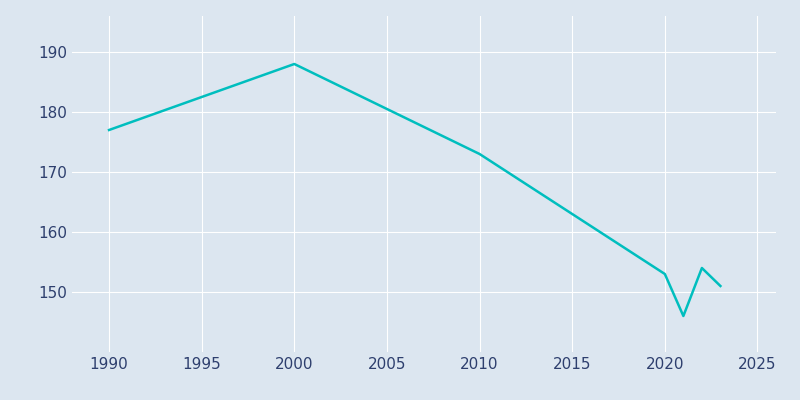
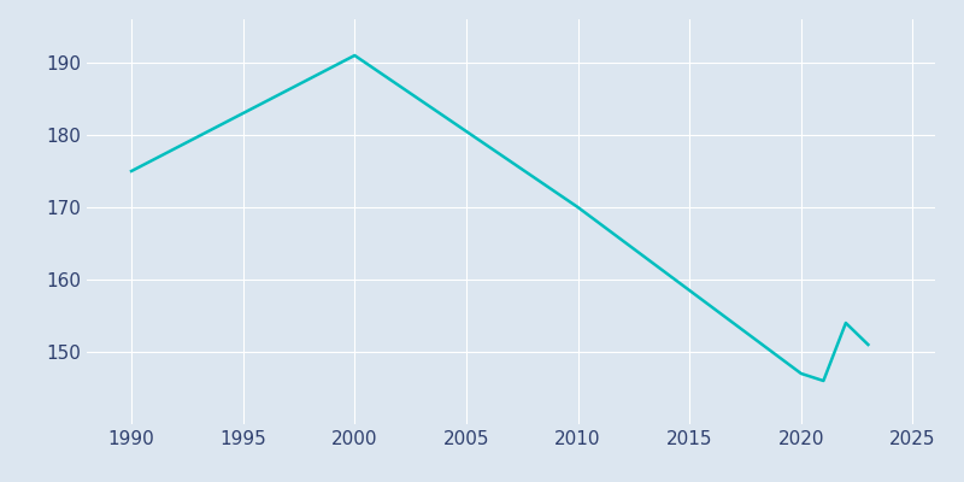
1990: 177 -> 175
2000: 188 -> 191
2010: 173 -> 170
2020: 153 -> 147
